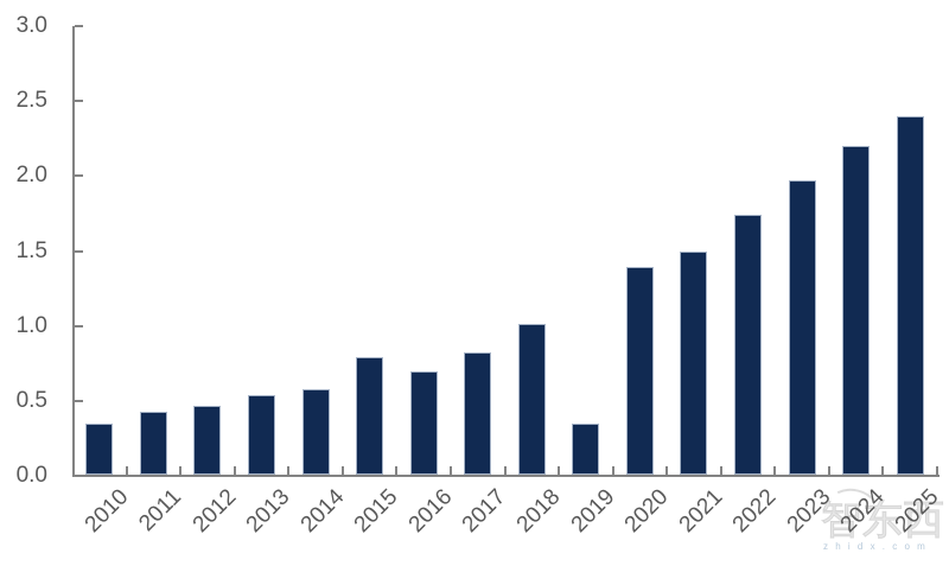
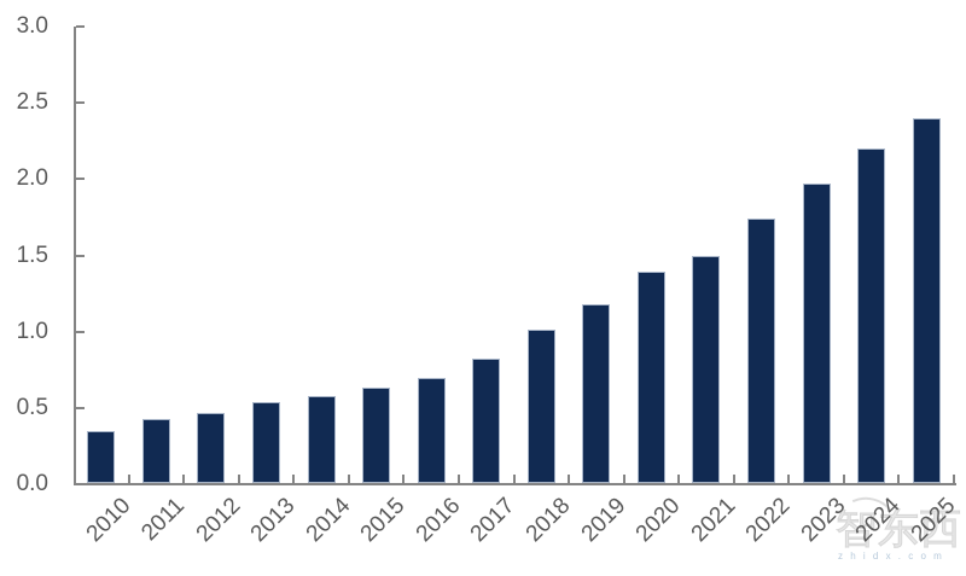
2015: 0.79 -> 0.63
2019: 0.35 -> 1.18
